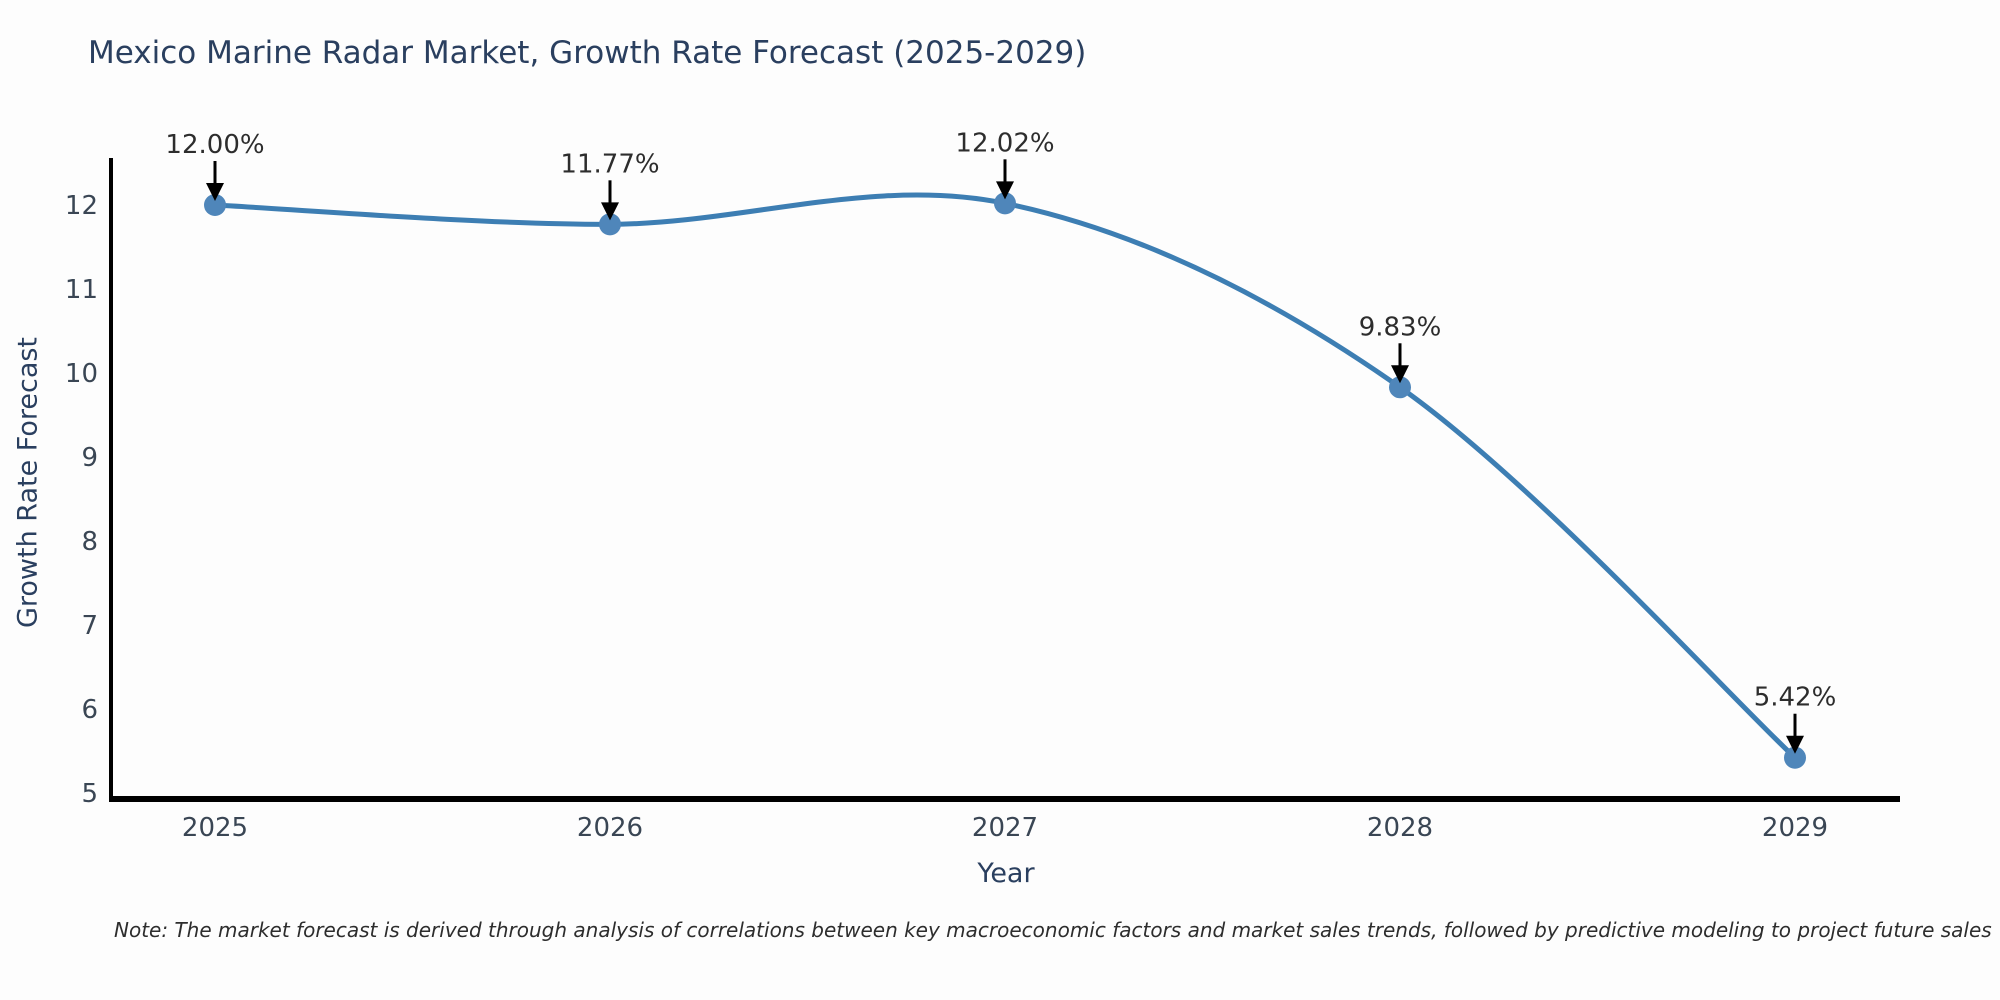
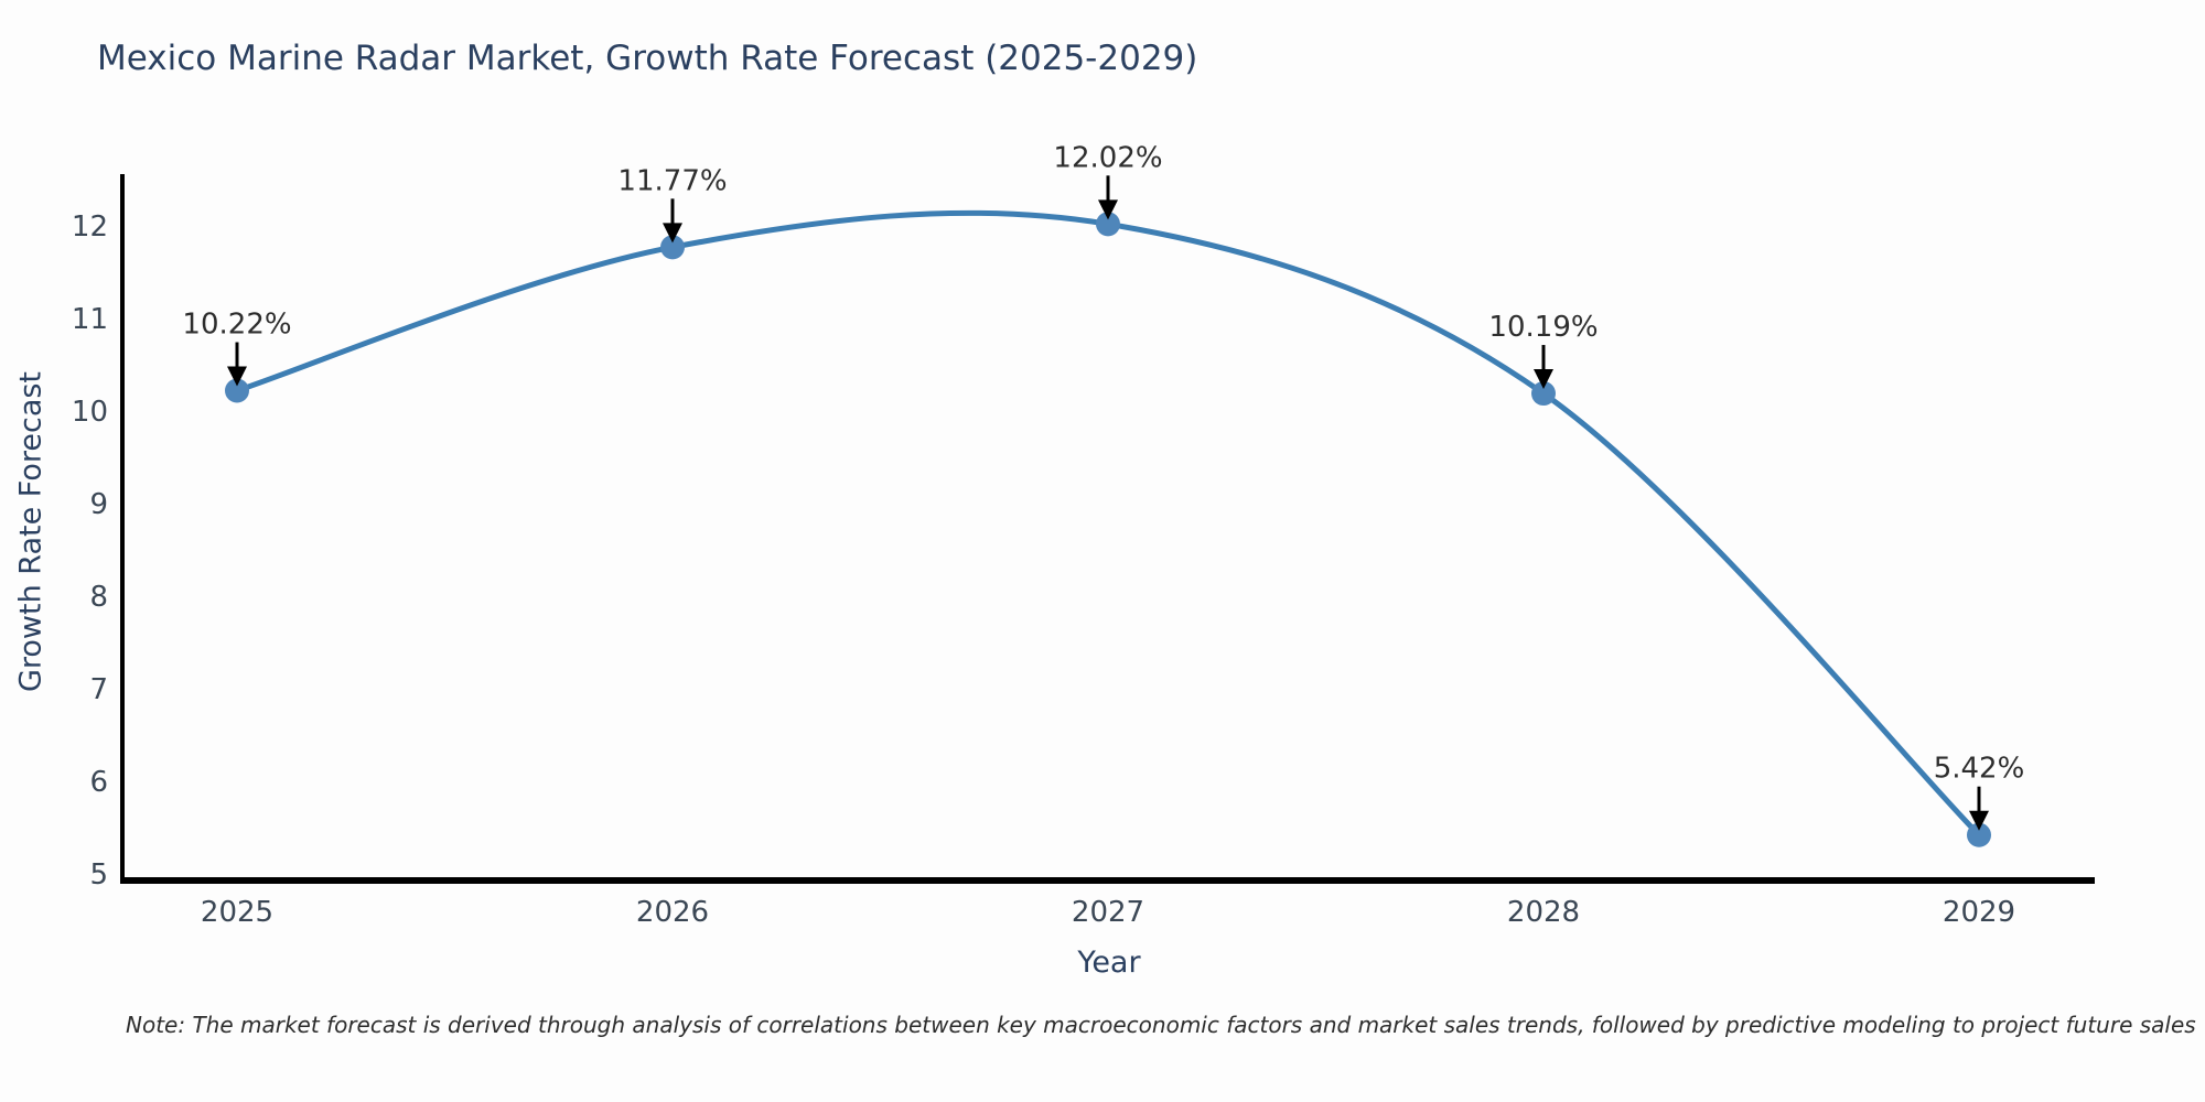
2025: 12.00% -> 10.22%
2028: 9.83% -> 10.19%
